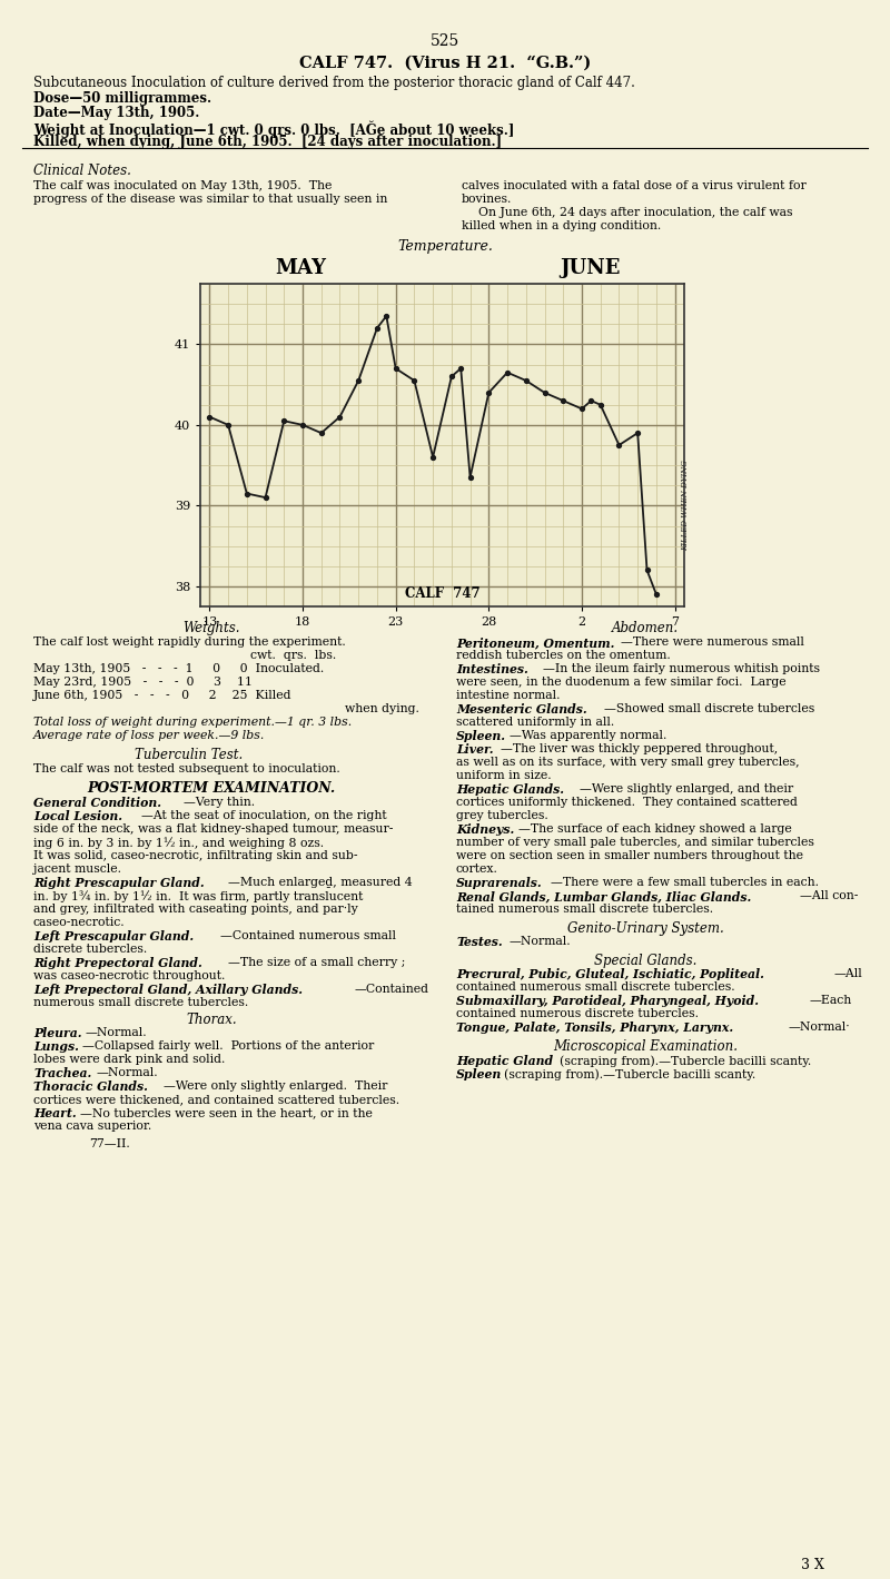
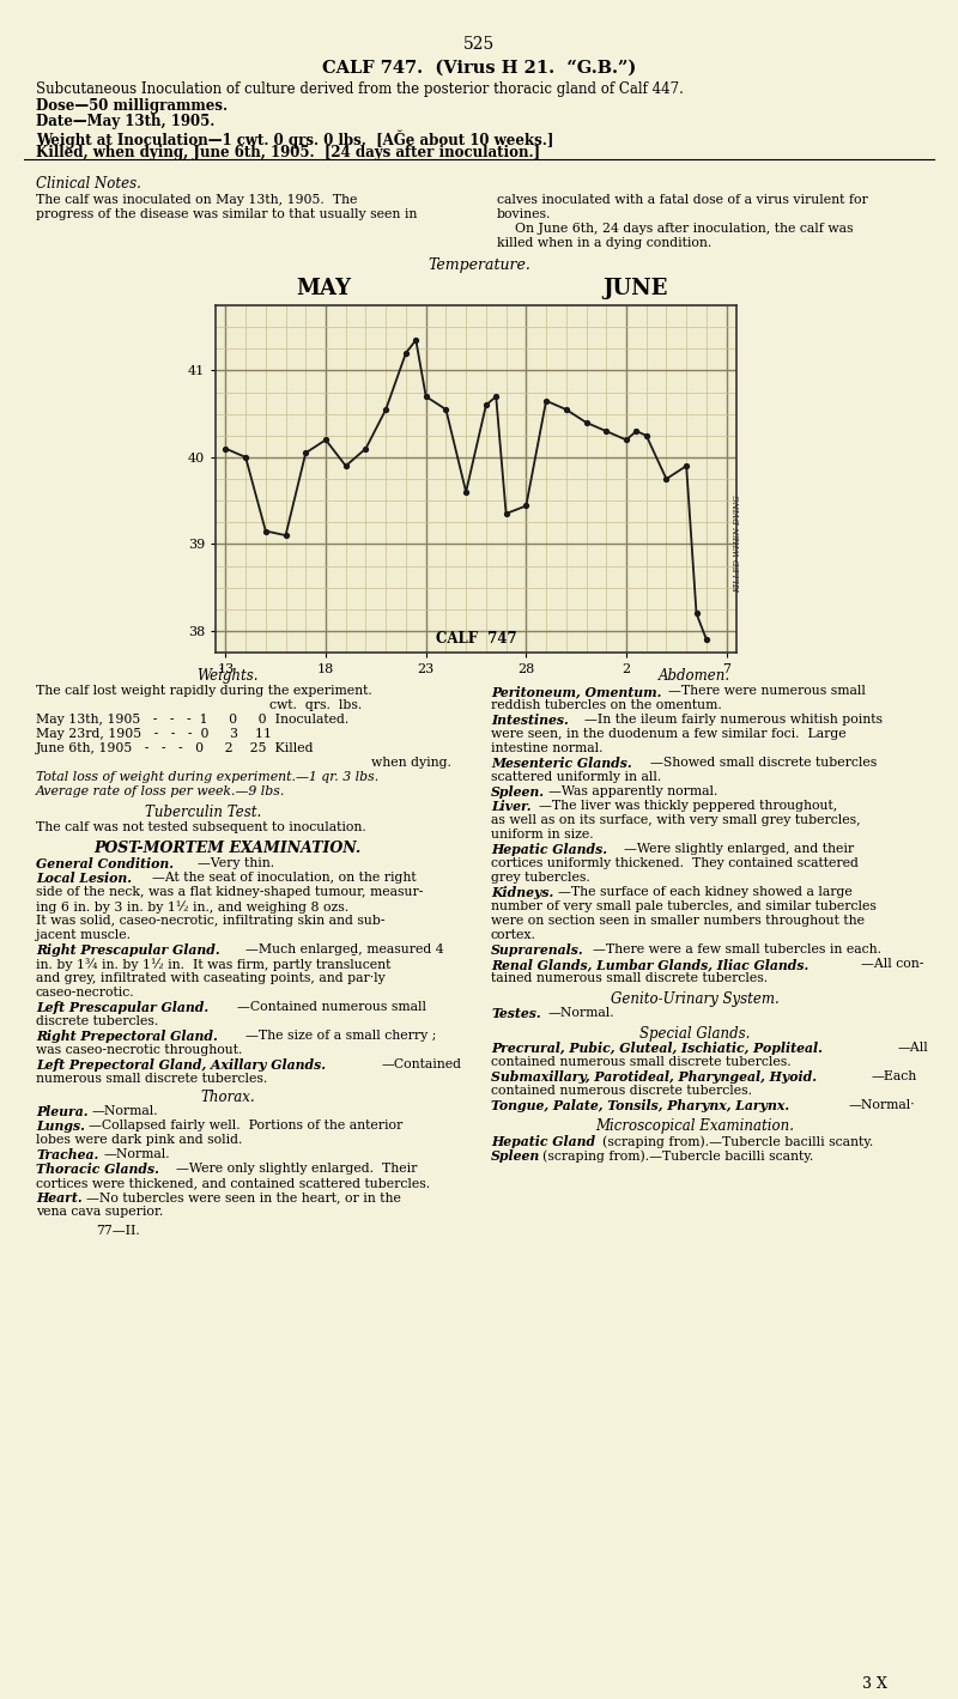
18: 40.00 -> 40.20
28: 40.40 -> 39.44
